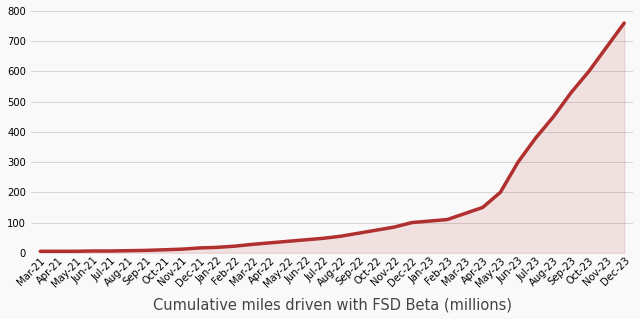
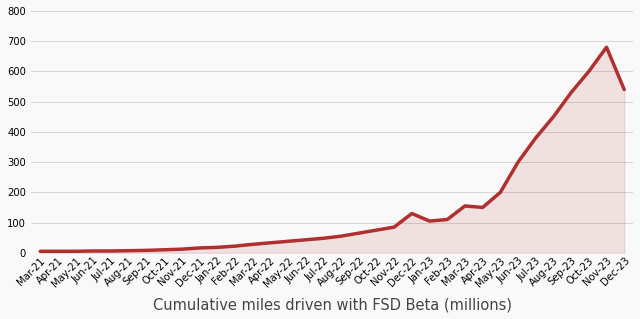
Dec-22: 100 -> 130
Mar-23: 130 -> 155
Dec-23: 760 -> 540
